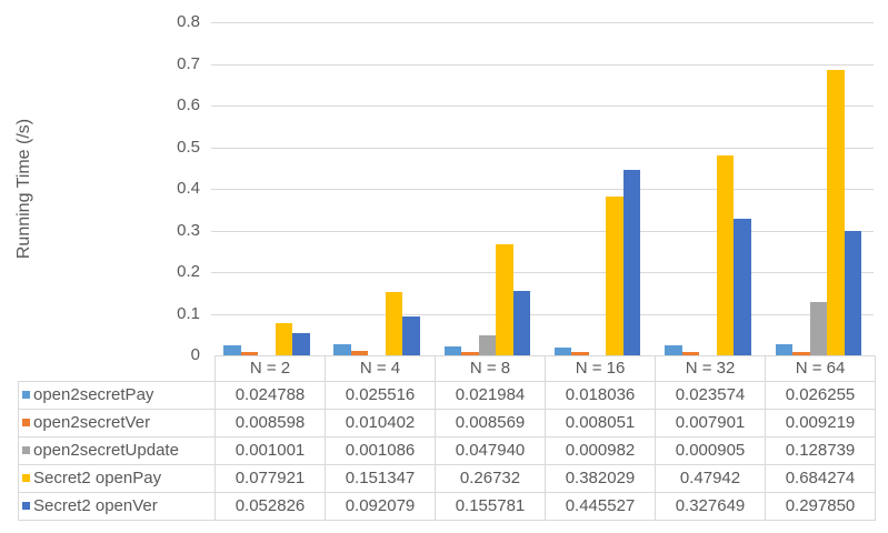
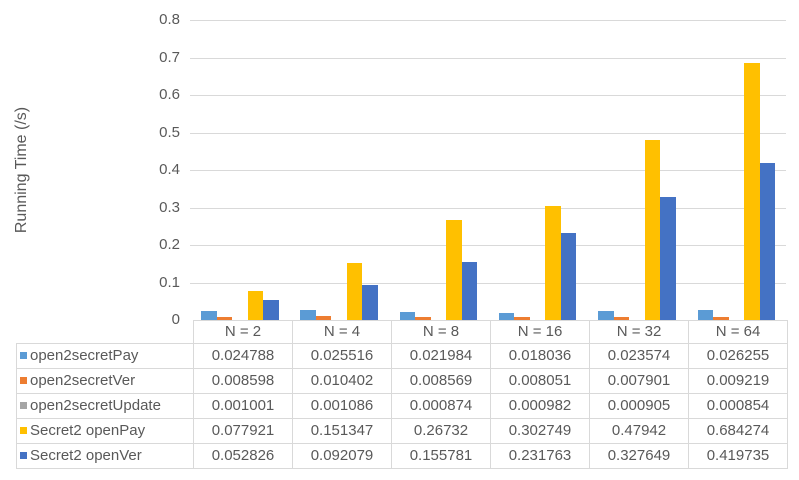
open2secretUpdate/N = 8: 0.047940 -> 0.000874
Secret2 openPay/N = 16: 0.382029 -> 0.302749
Secret2 openVer/N = 16: 0.445527 -> 0.231763
open2secretUpdate/N = 64: 0.128739 -> 0.000854
Secret2 openVer/N = 64: 0.297850 -> 0.419735
